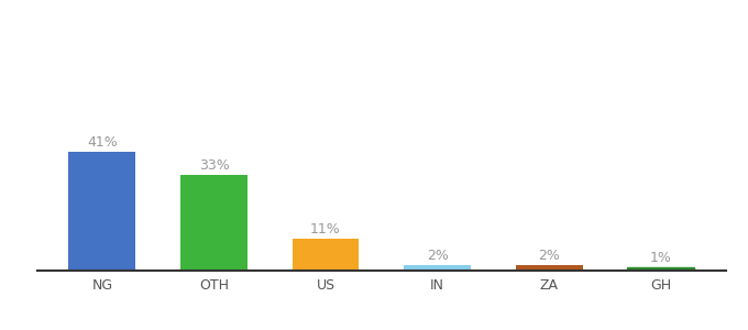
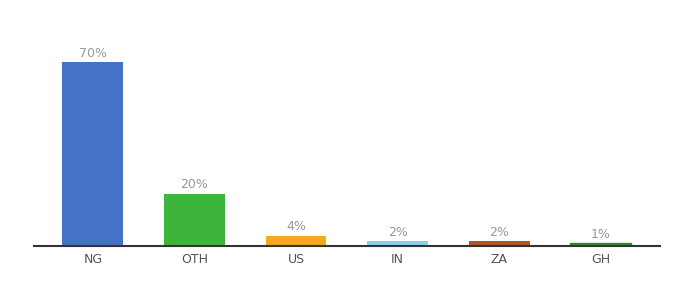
NG: 41% -> 70%
OTH: 33% -> 20%
US: 11% -> 4%
